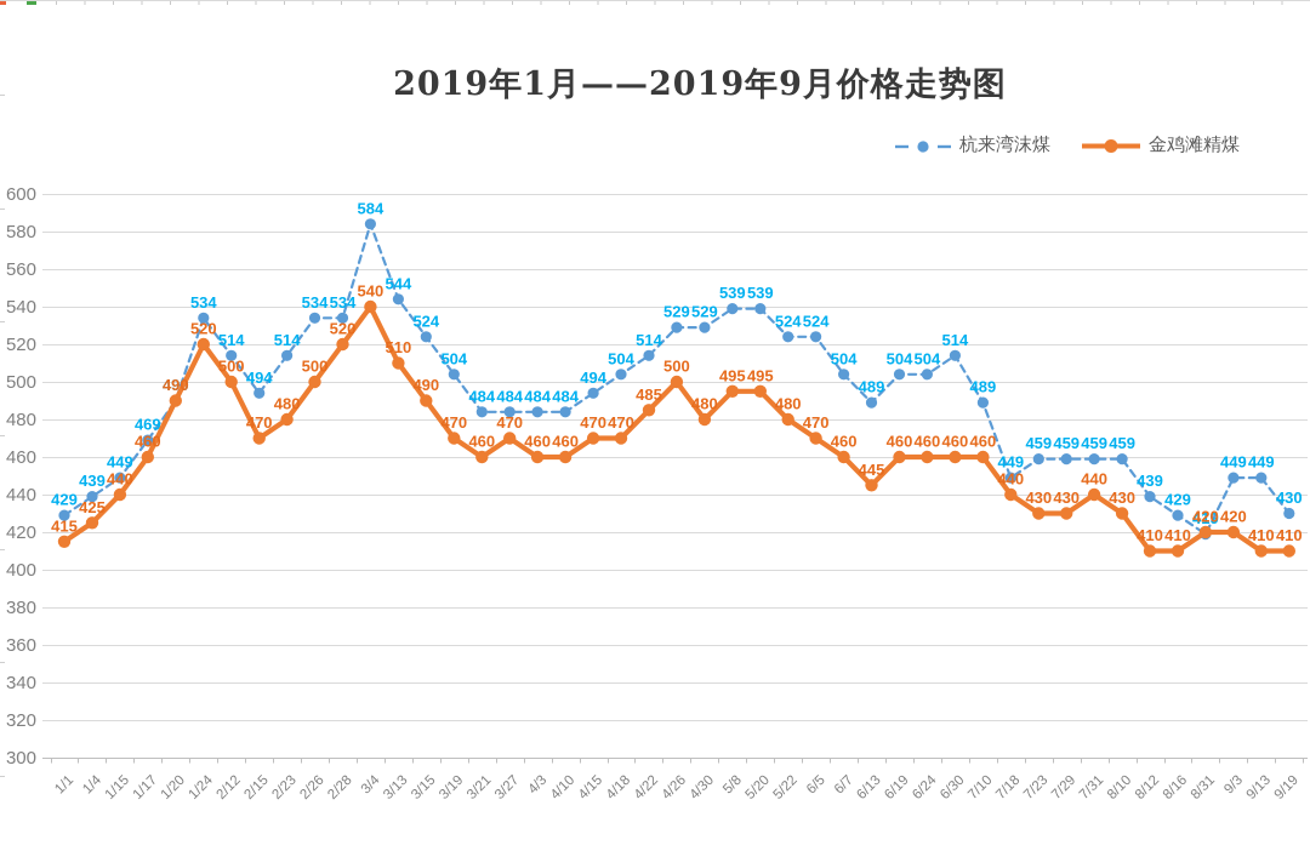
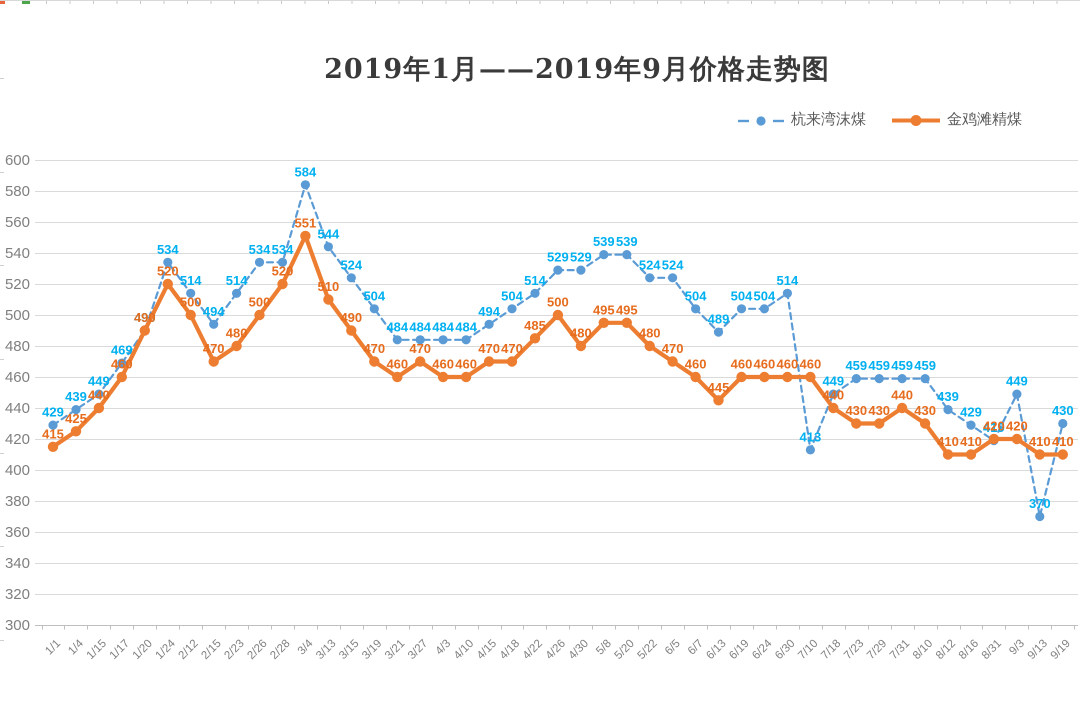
金鸡滩精煤/3/4: 540 -> 551
杭来湾沫煤/7/10: 489 -> 413
杭来湾沫煤/9/13: 449 -> 370
